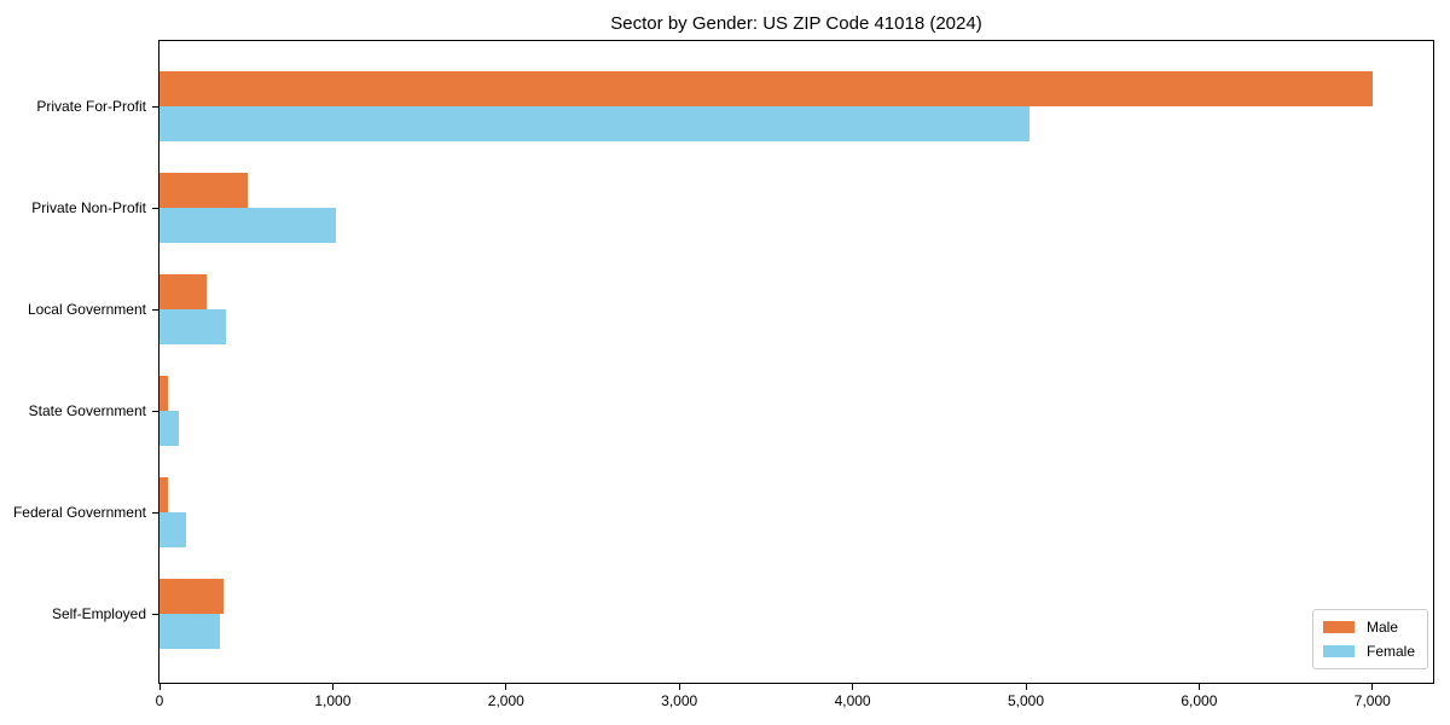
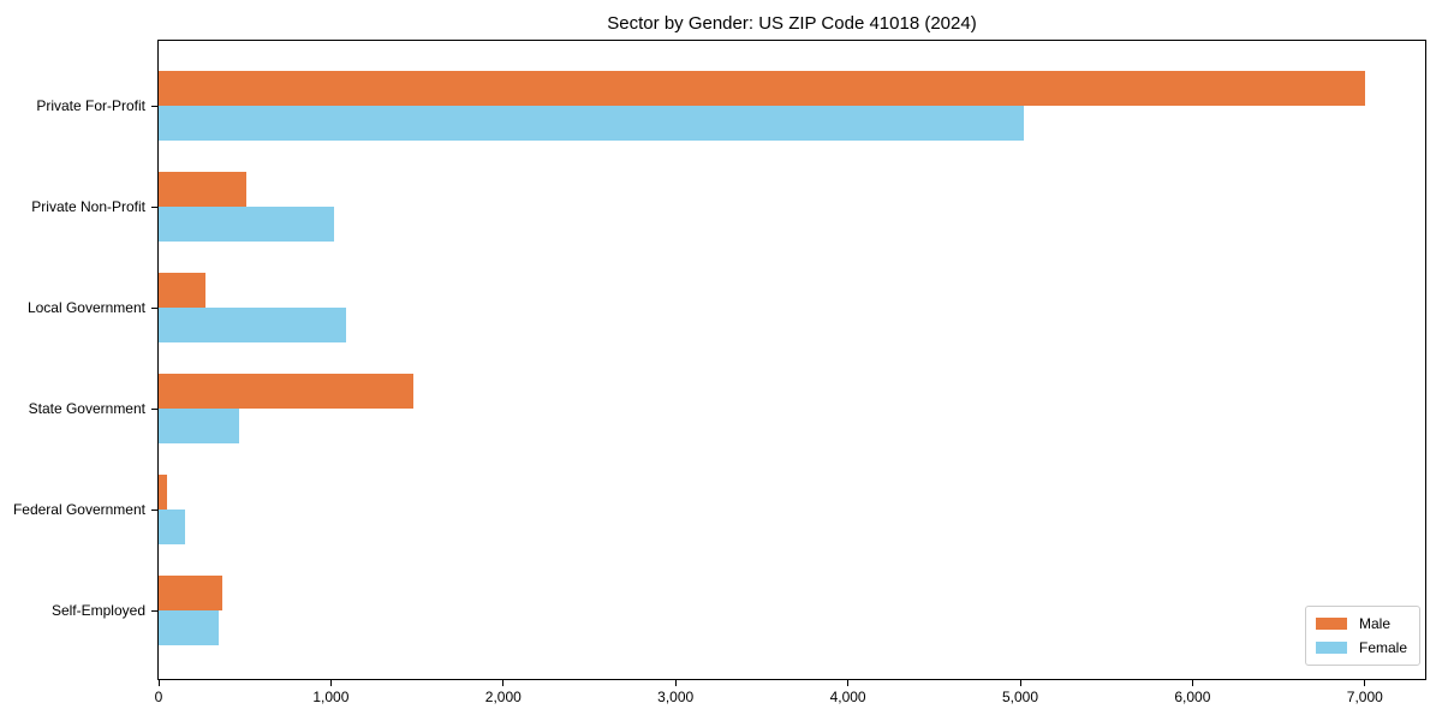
Female/Local Government: 380 -> 1090
Male/State Government: 40 -> 1480
Female/State Government: 110 -> 470
